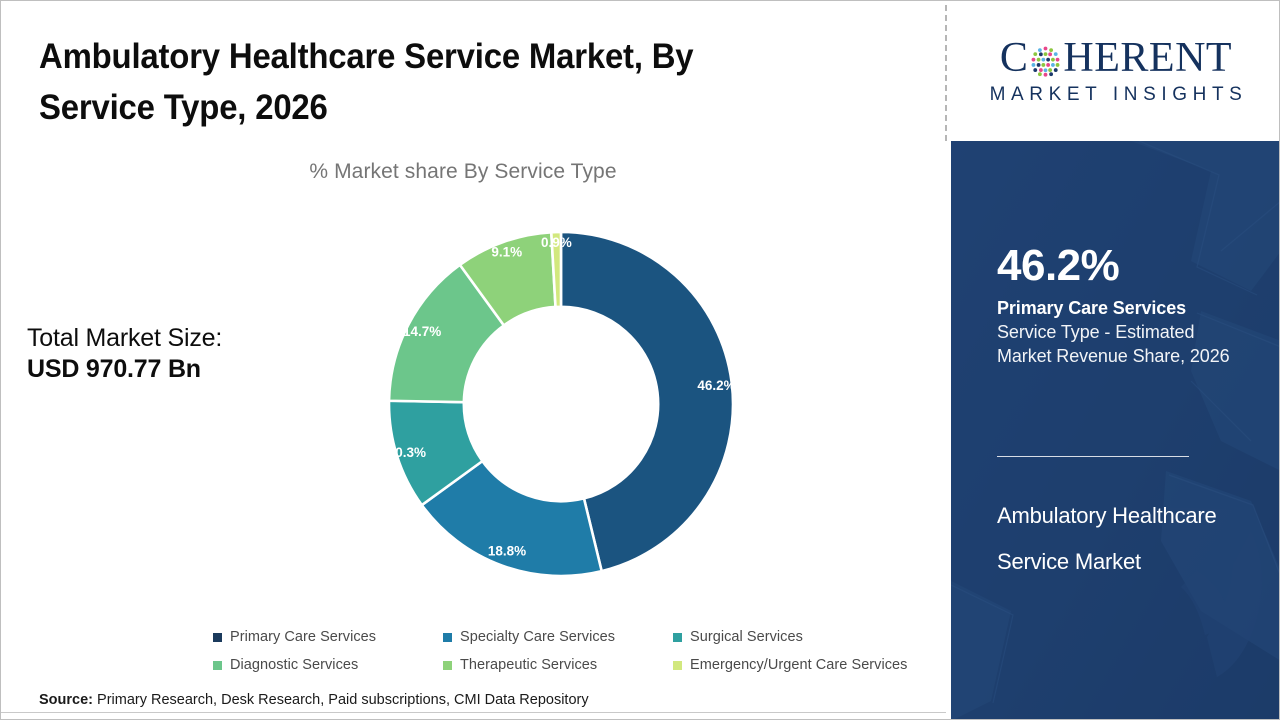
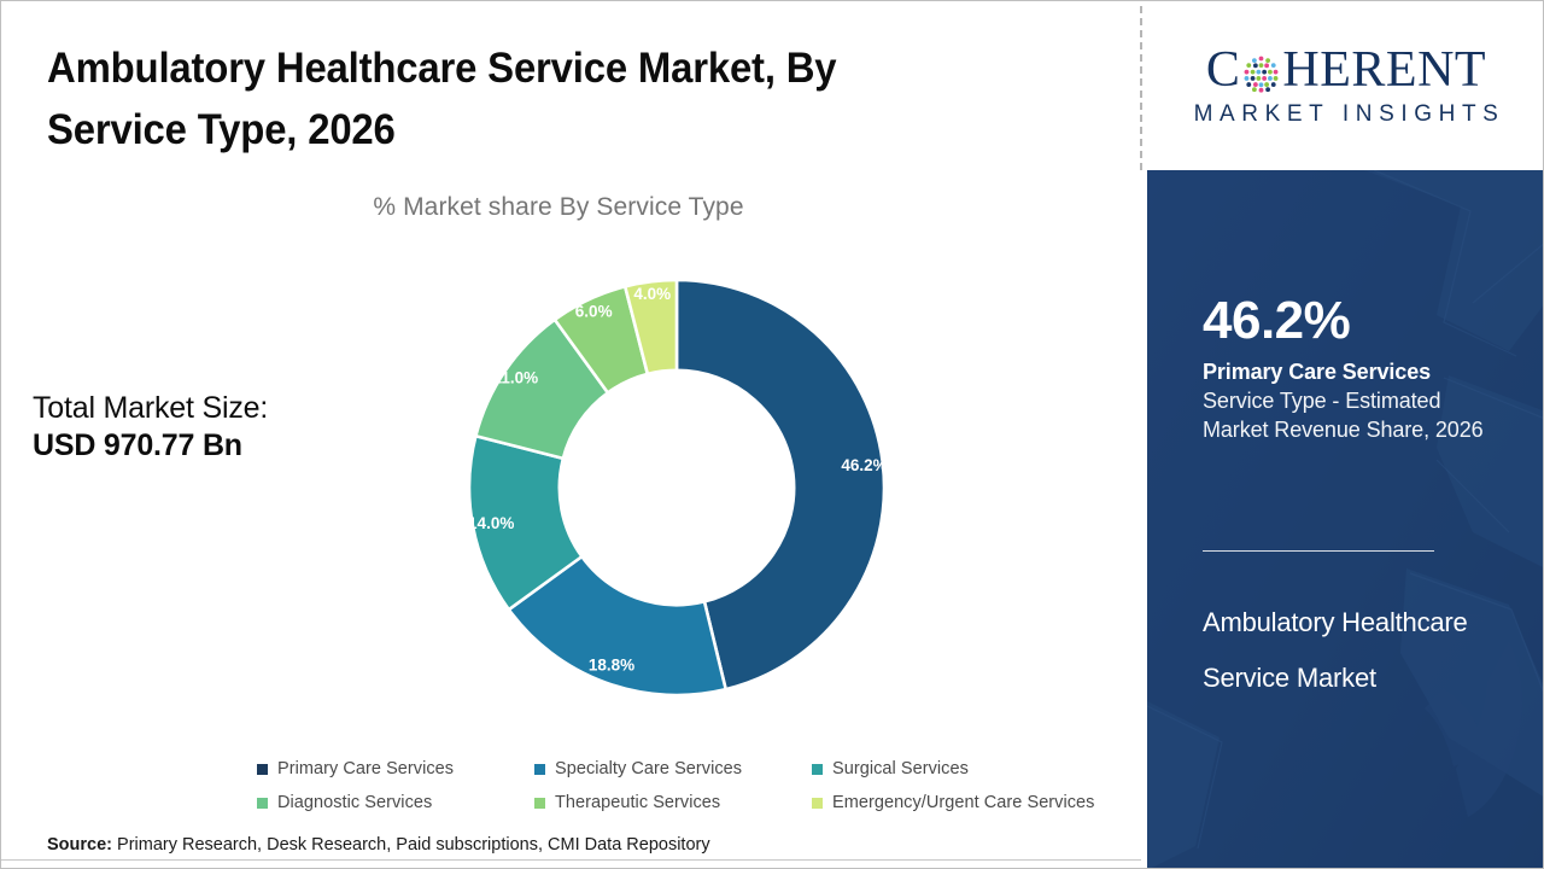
Surgical Services: 10.3% -> 14.0%
Diagnostic Services: 14.7% -> 11.0%
Therapeutic Services: 9.1% -> 6.0%
Emergency/Urgent Care Services: 0.9% -> 4.0%
